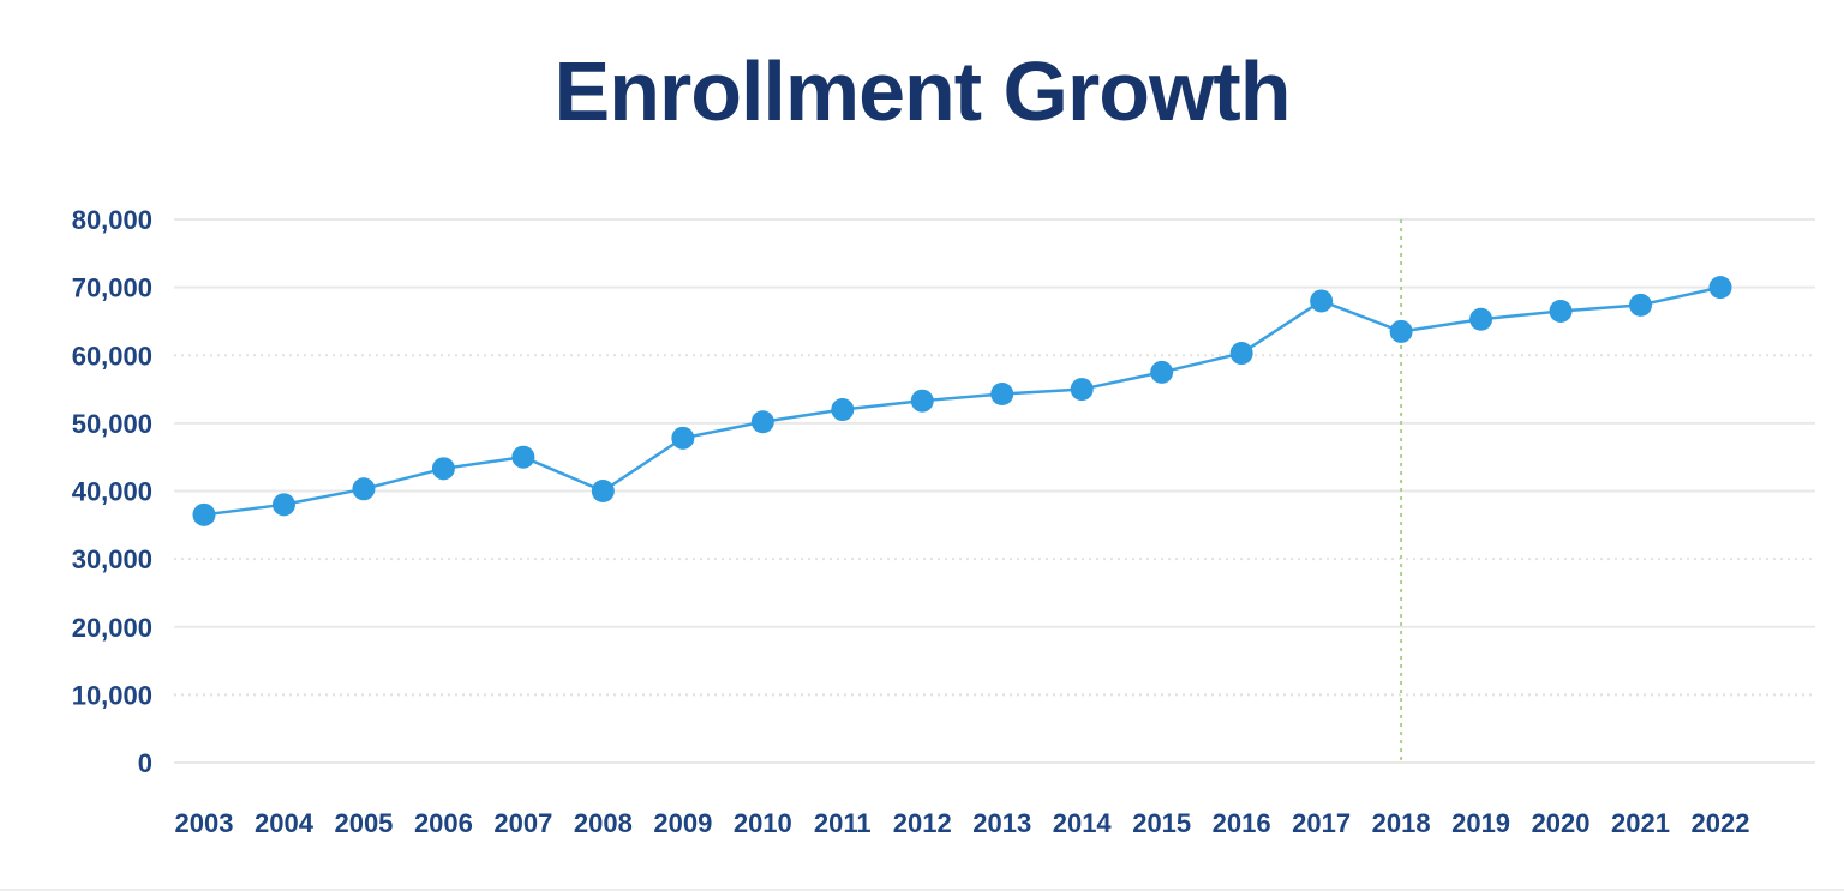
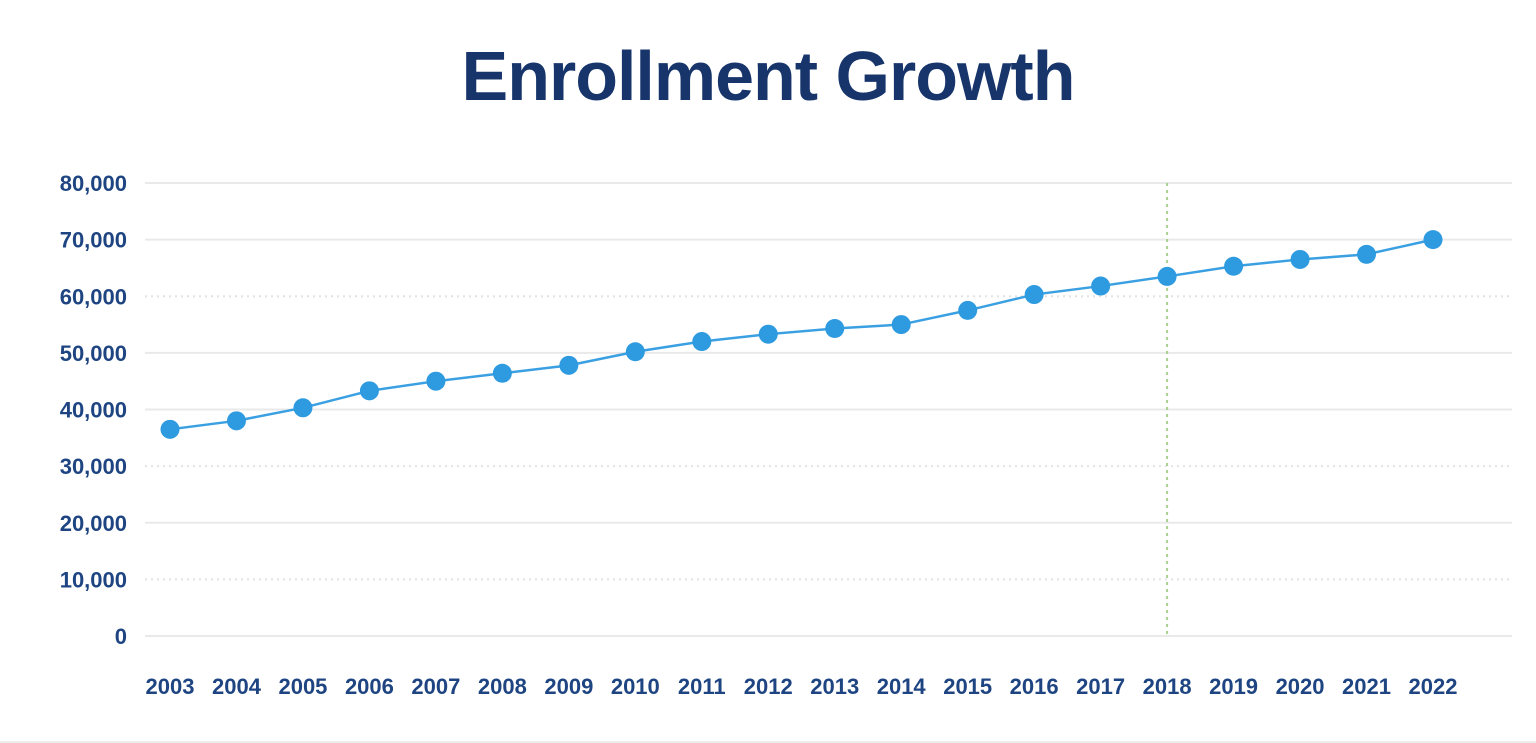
2008: 40000 -> 46000
2017: 68000 -> 62000
